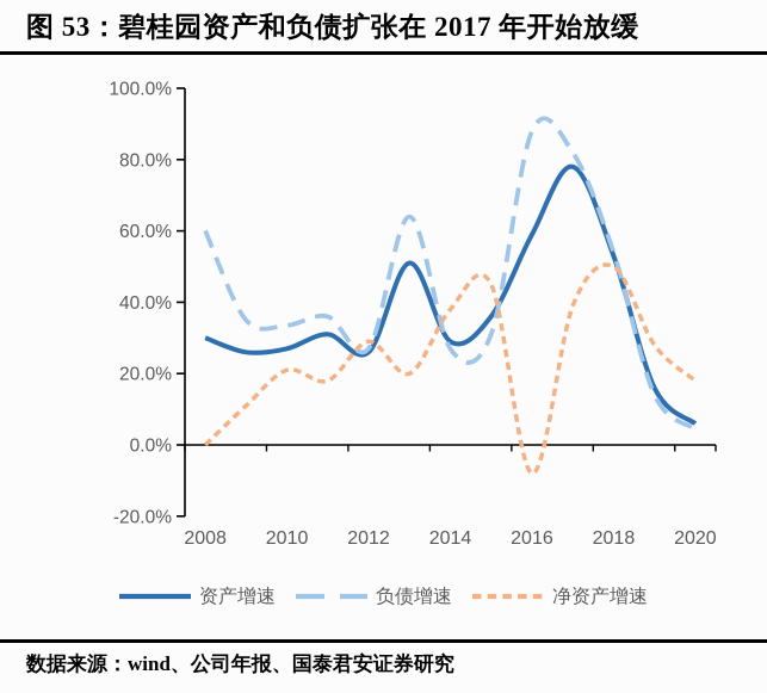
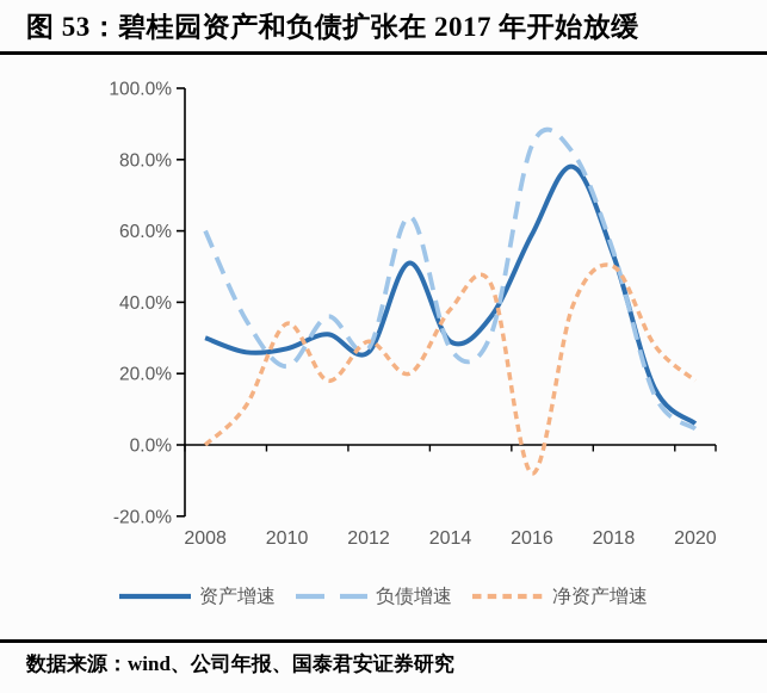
负债增速/2010: 34% -> 22%
净资产增速/2010: 21% -> 34%
负债增速/2016: 88% -> 84%
